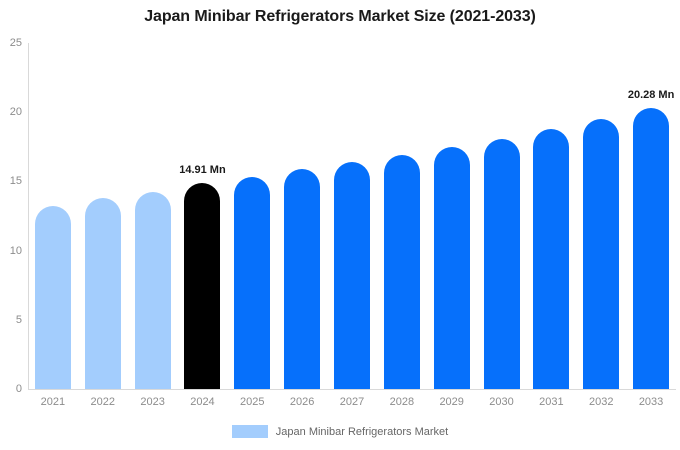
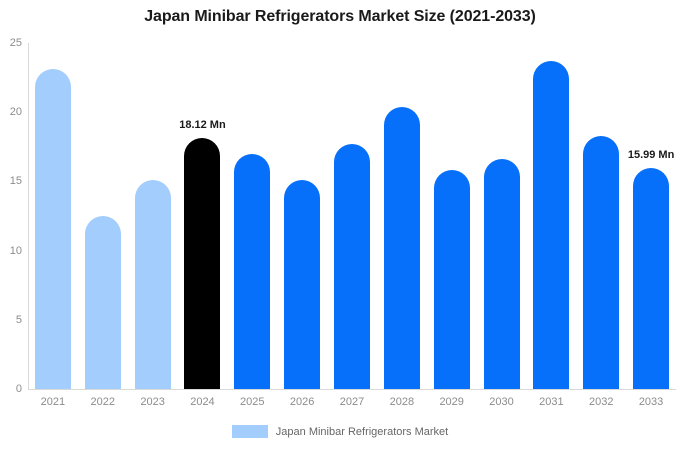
2021: 13.2 -> 23.1
2022: 13.8 -> 12.5
2023: 14.2 -> 15.1
2024: 14.91 -> 18.12
2025: 15.3 -> 17.0
2026: 15.9 -> 15.1
2027: 16.4 -> 17.7
2028: 16.9 -> 20.4
2029: 17.5 -> 15.8
2030: 18.1 -> 16.6
2031: 18.8 -> 23.7
2032: 19.5 -> 18.3
2033: 20.28 -> 15.99
